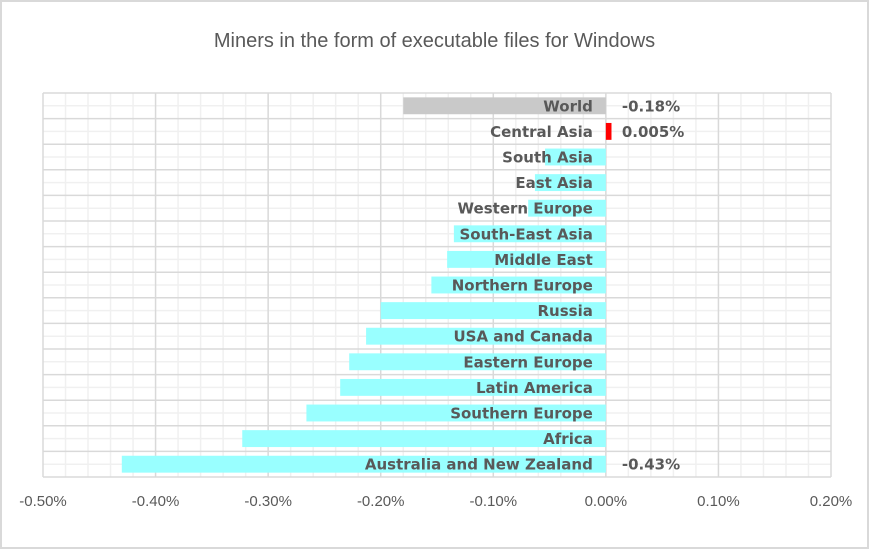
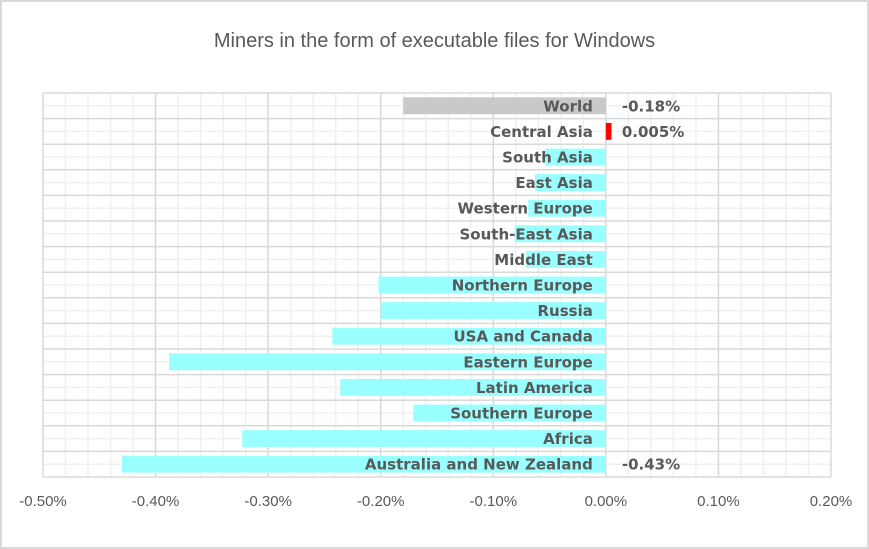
South-East Asia: -0.135% -> -0.081%
Middle East: -0.141% -> -0.071%
Northern Europe: -0.155% -> -0.202%
USA and Canada: -0.213% -> -0.243%
Eastern Europe: -0.228% -> -0.388%
Southern Europe: -0.266% -> -0.171%
